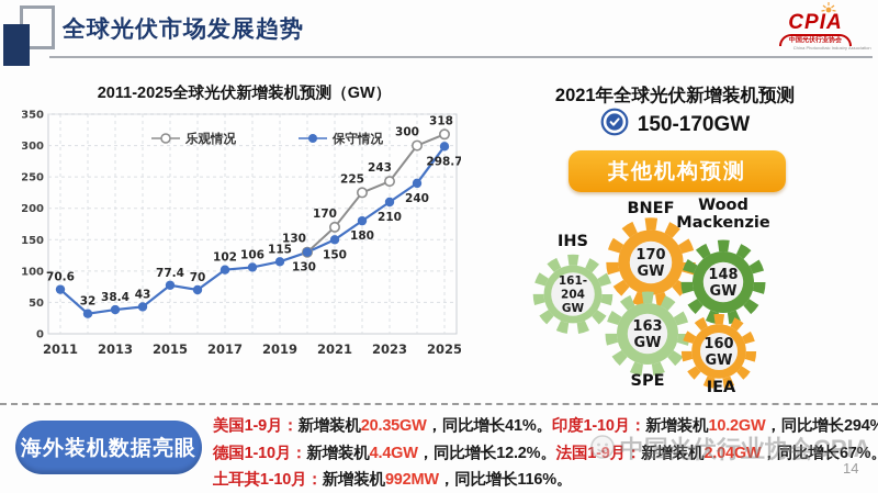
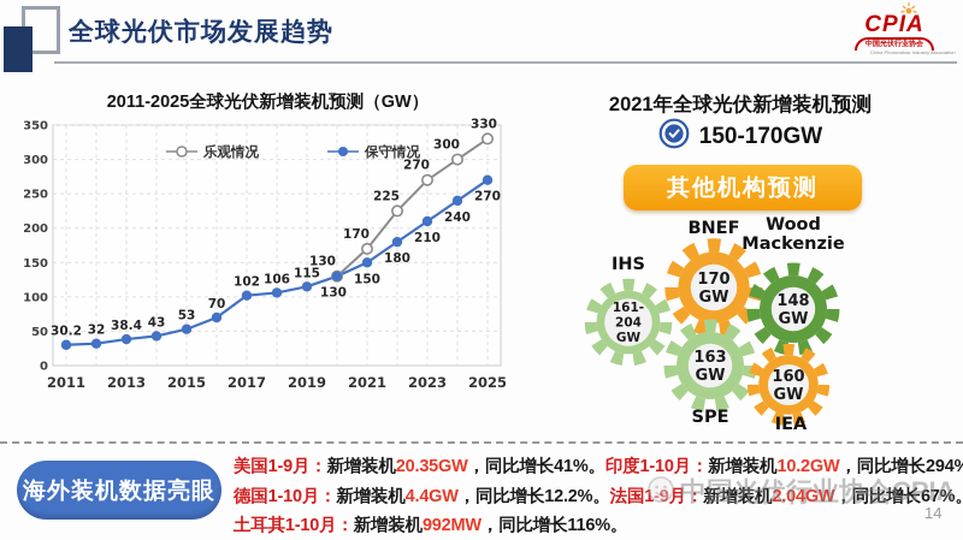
保守情况/2011: 70.6 -> 30.2
保守情况/2015: 77.4 -> 53
乐观情况/2023: 243 -> 270
乐观情况/2025: 318 -> 330
保守情况/2025: 298.7 -> 270
